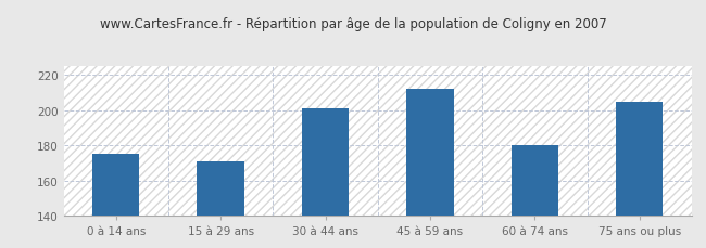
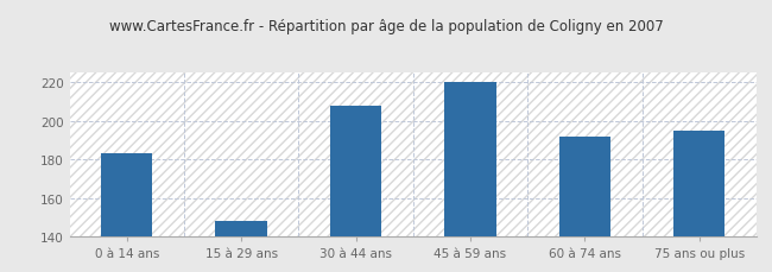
0 à 14 ans: 175 -> 183
15 à 29 ans: 171 -> 148
30 à 44 ans: 201 -> 208
45 à 59 ans: 212 -> 220
60 à 74 ans: 180 -> 192
75 ans ou plus: 205 -> 195
